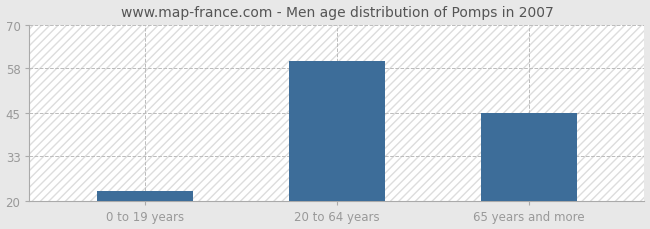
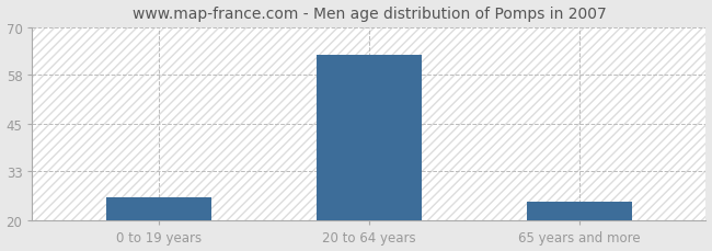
0 to 19 years: 23 -> 26
20 to 64 years: 60 -> 63
65 years and more: 45 -> 25
